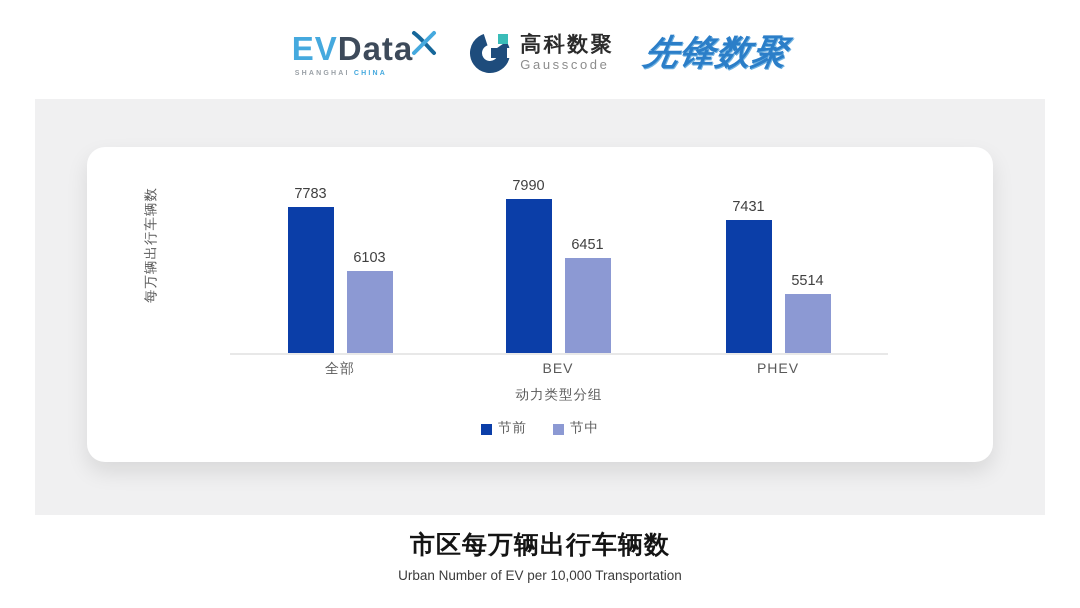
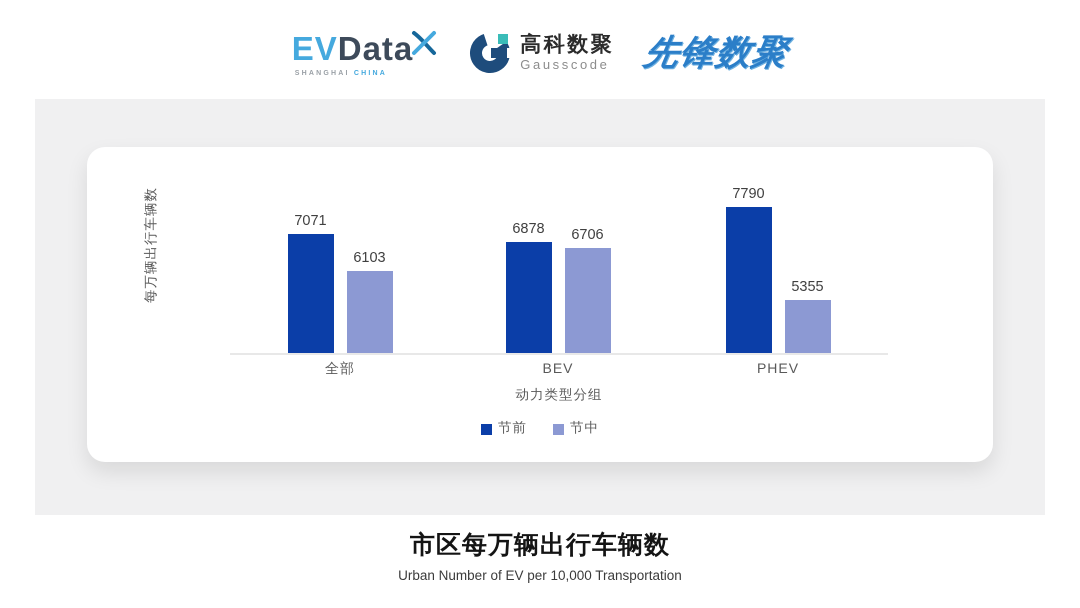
节前/全部: 7783 -> 7071
节前/BEV: 7990 -> 6878
节中/BEV: 6451 -> 6706
节前/PHEV: 7431 -> 7790
节中/PHEV: 5514 -> 5355
